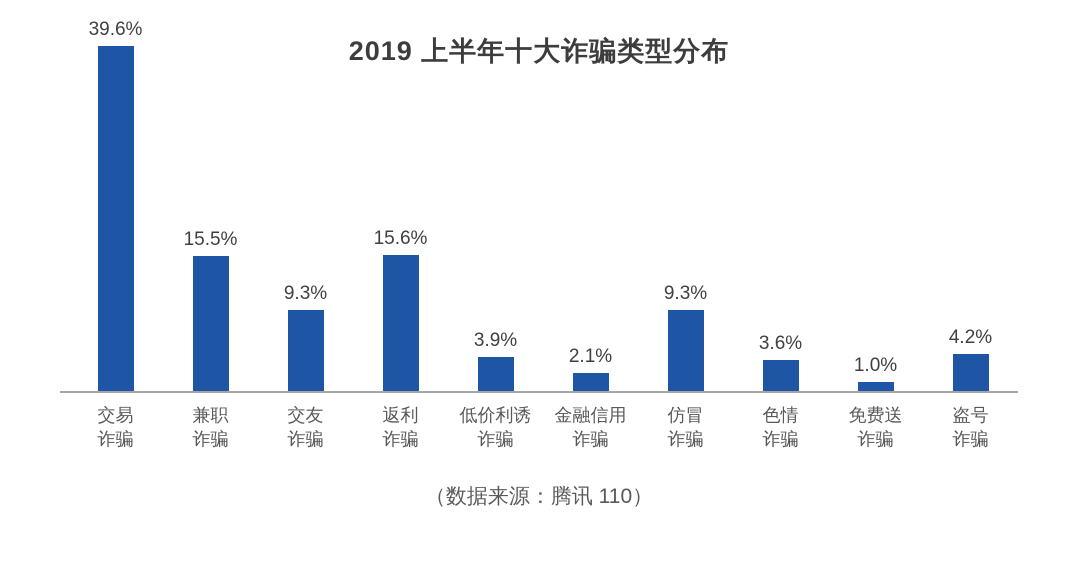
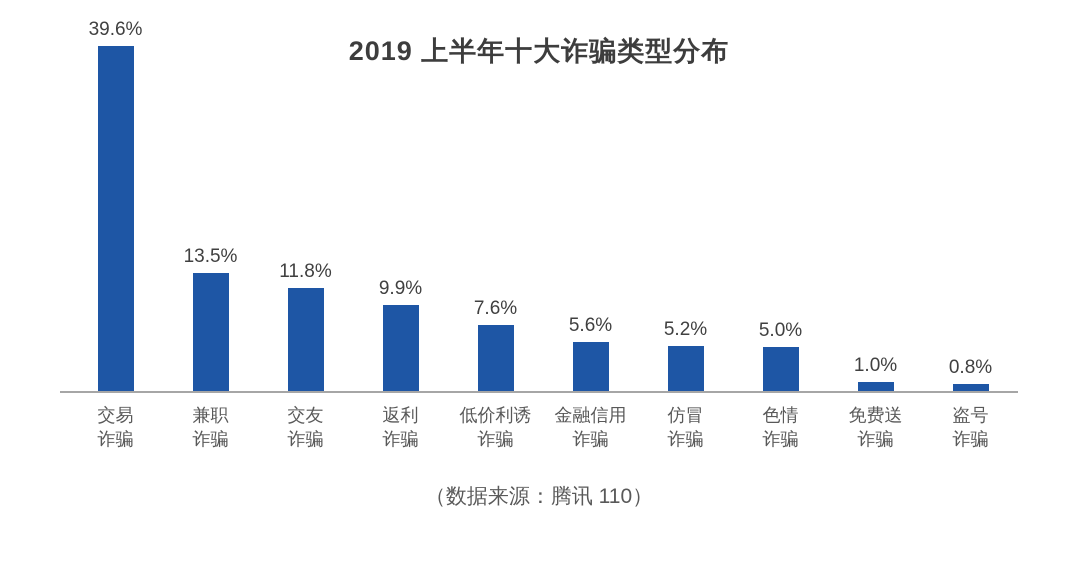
兼职诈骗: 15.5% -> 13.5%
交友诈骗: 9.3% -> 11.8%
返利诈骗: 15.6% -> 9.9%
低价利诱诈骗: 3.9% -> 7.6%
金融信用诈骗: 2.1% -> 5.6%
仿冒诈骗: 9.3% -> 5.2%
色情诈骗: 3.6% -> 5.0%
盗号诈骗: 4.2% -> 0.8%
